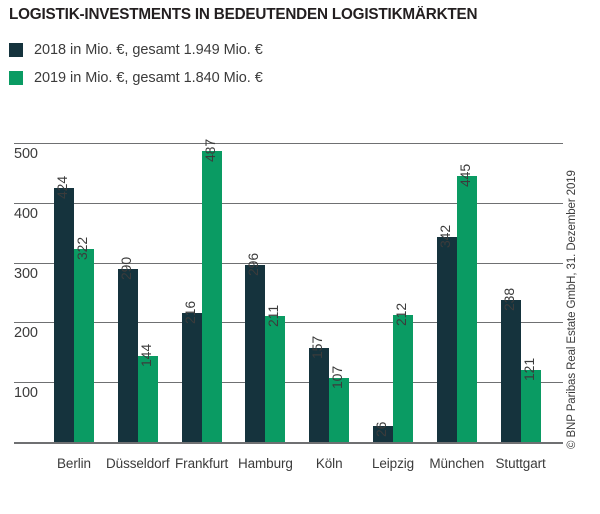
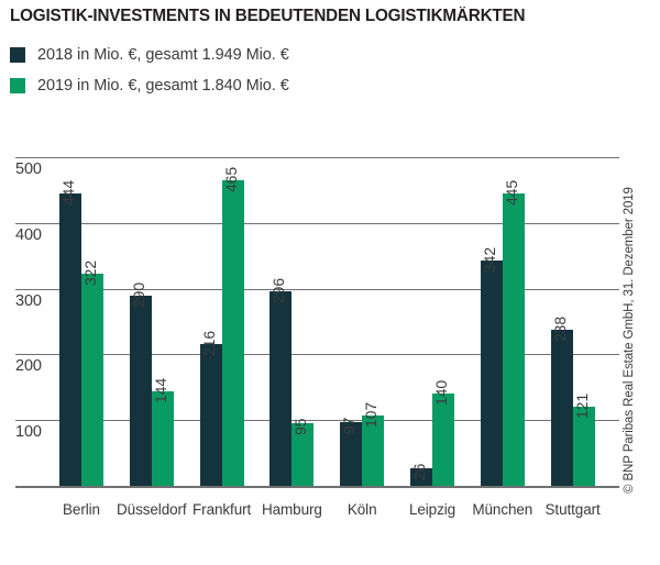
2018 in Mio. €, gesamt 1.949 Mio. €/Berlin: 424 -> 444
2019 in Mio. €, gesamt 1.840 Mio. €/Frankfurt: 487 -> 465
2019 in Mio. €, gesamt 1.840 Mio. €/Hamburg: 211 -> 95
2018 in Mio. €, gesamt 1.949 Mio. €/Köln: 157 -> 97
2019 in Mio. €, gesamt 1.840 Mio. €/Leipzig: 212 -> 140
